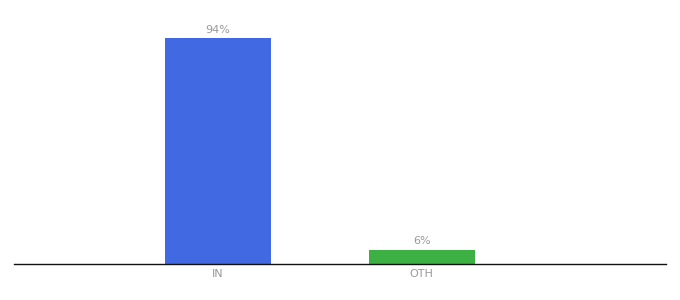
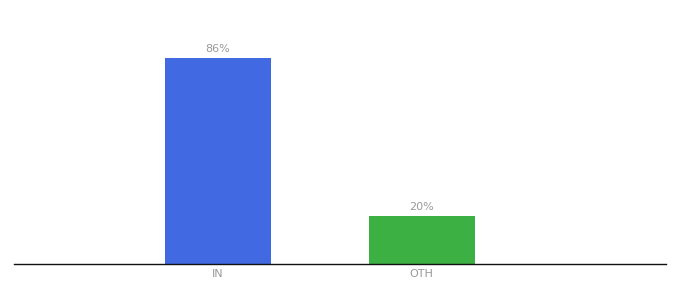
IN: 94% -> 86%
OTH: 6% -> 20%
